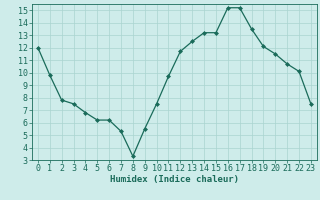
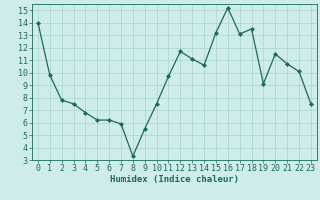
0: 12.0 -> 14.0
7: 5.3 -> 5.9
13: 12.5 -> 11.1
14: 13.2 -> 10.6
17: 15.2 -> 13.1
19: 12.1 -> 9.1
